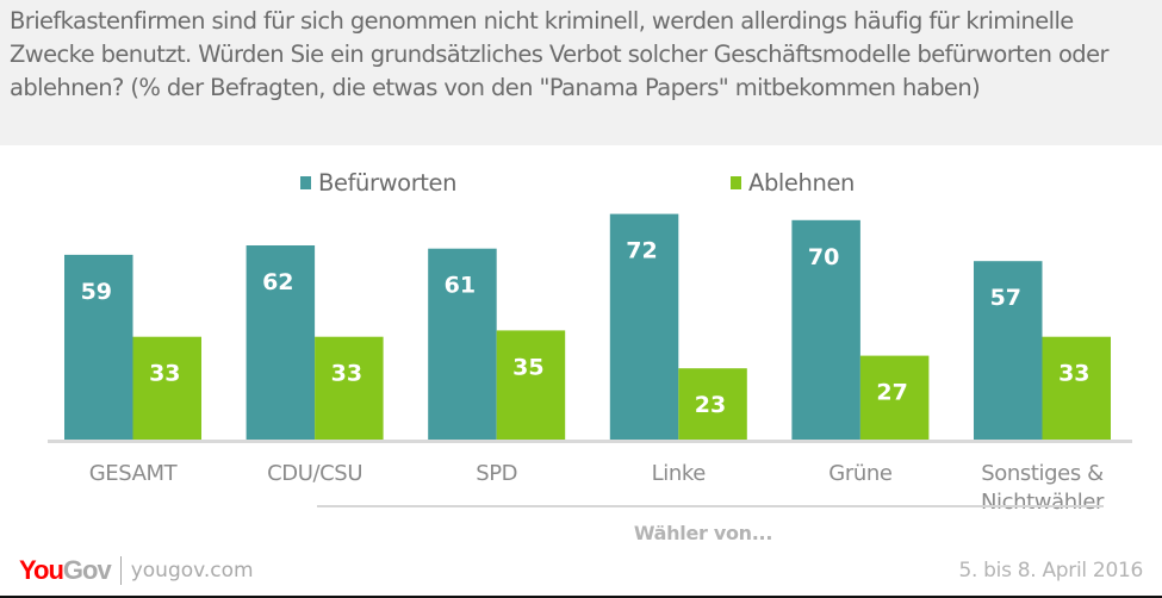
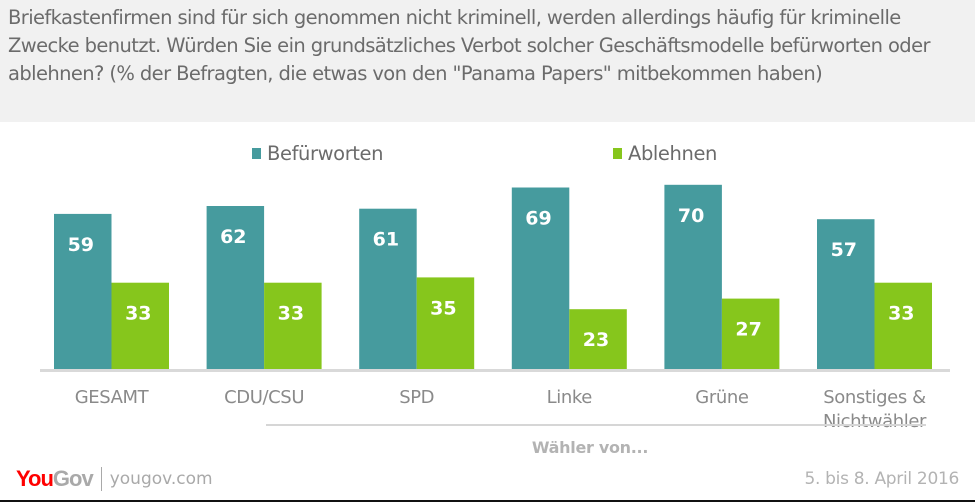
Befürworten/Linke: 72 -> 69
